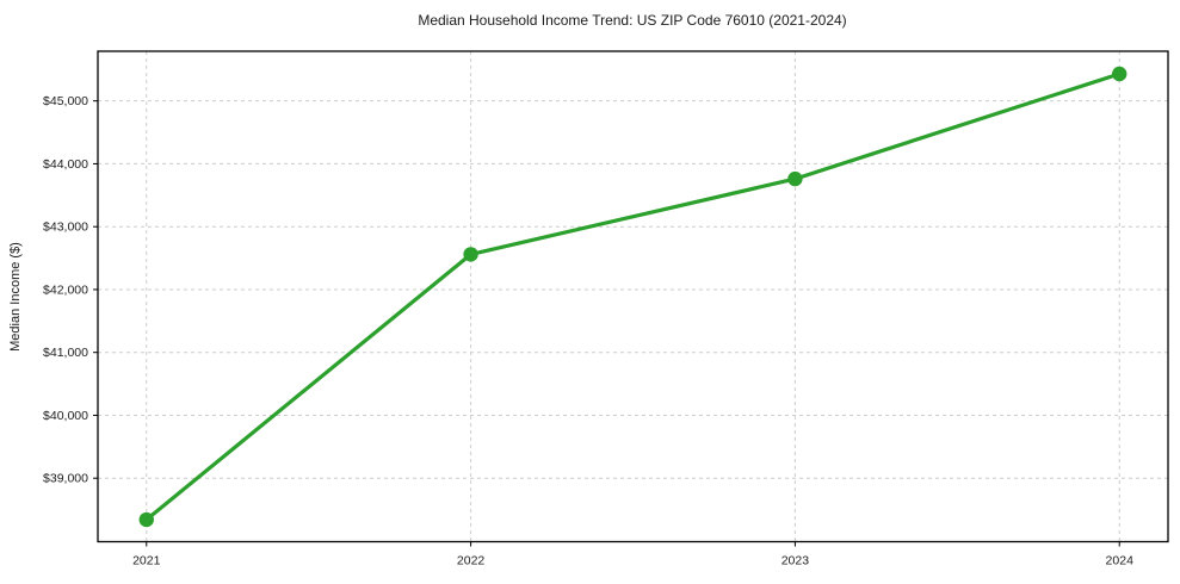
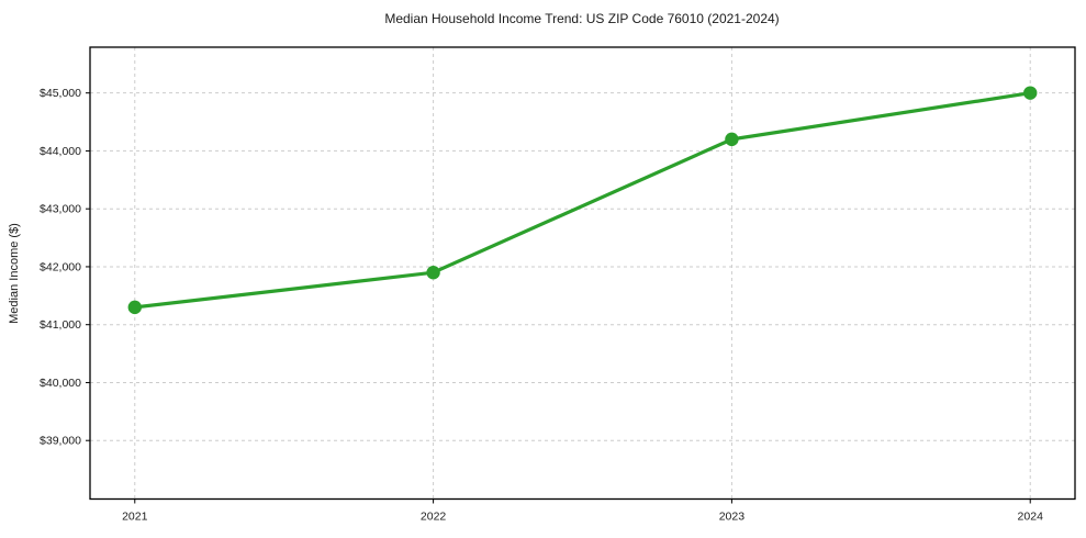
2021: $38300 -> $41300
2022: $42600 -> $41900
2023: $43800 -> $44200
2024: $45400 -> $45000
